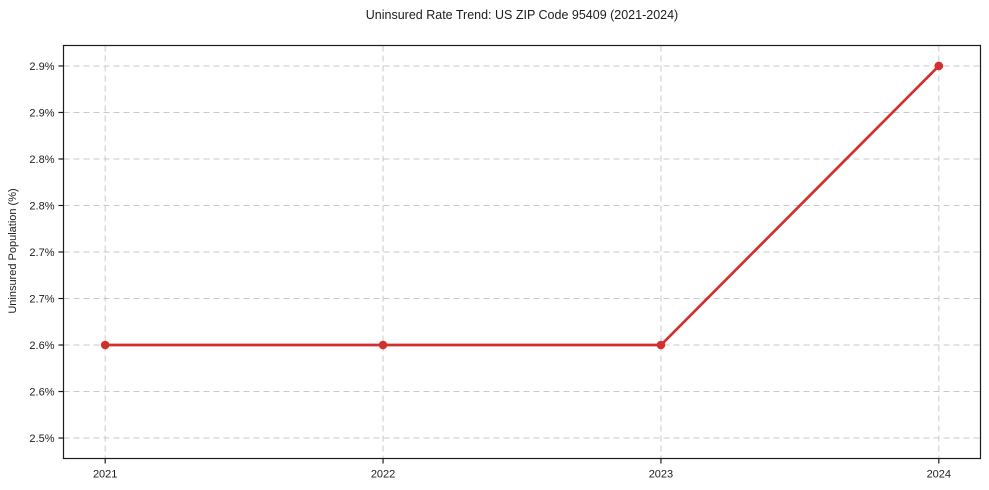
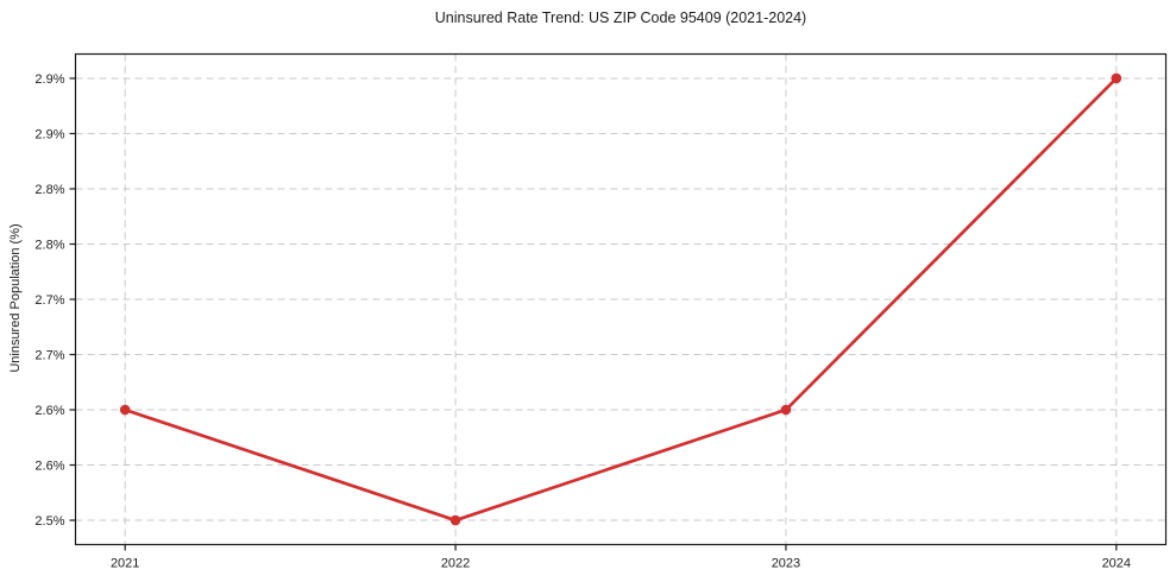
2022: 2.6% -> 2.5%
